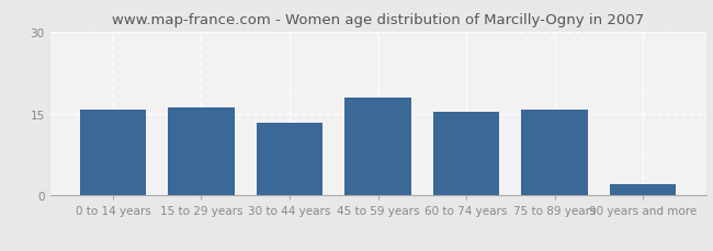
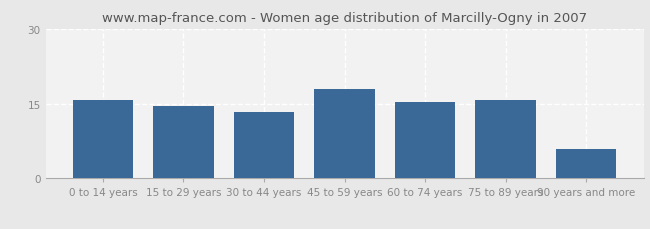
15 to 29 years: 16.2 -> 14.5
90 years and more: 2.0 -> 6.0
